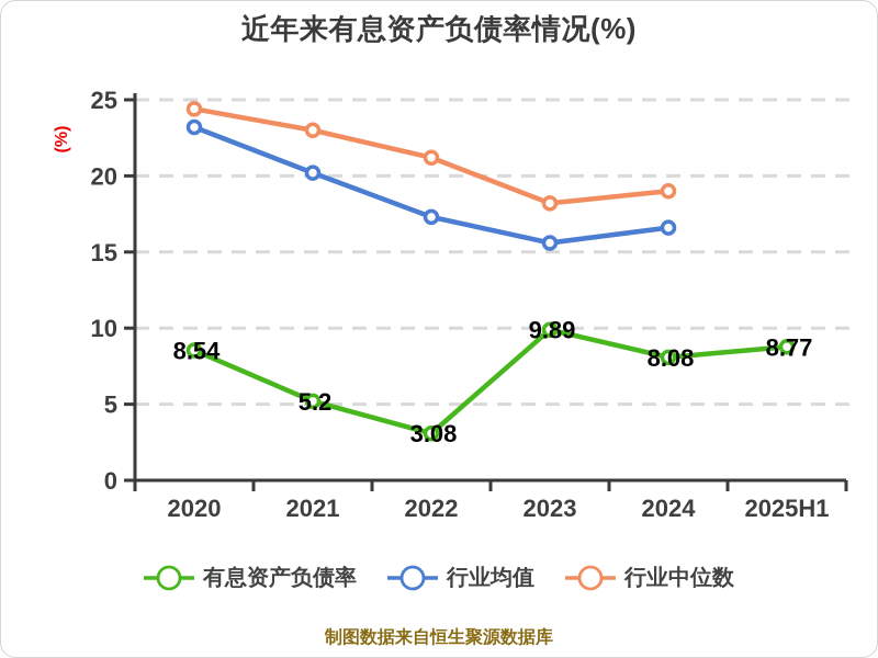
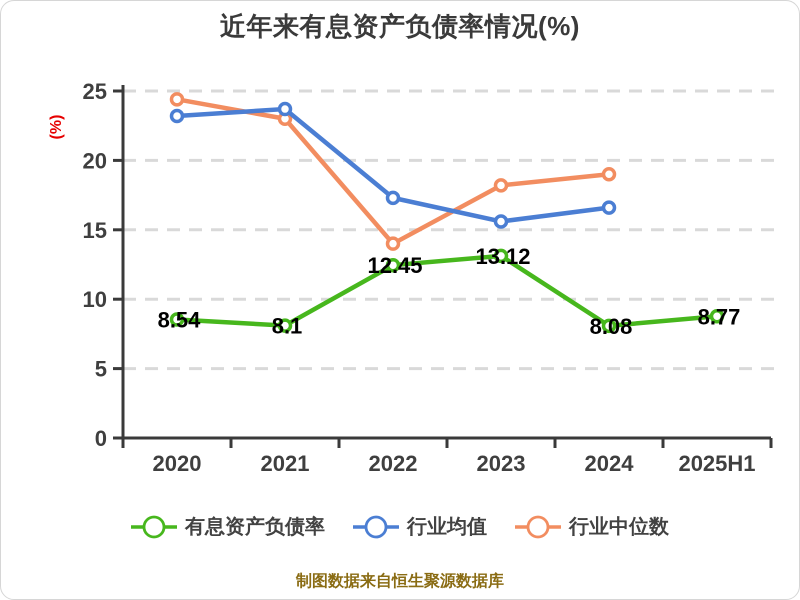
行业均值/2021: 20.2 -> 23.7
有息资产负债率/2021: 5.2 -> 8.1
行业中位数/2022: 21.2 -> 14.0
有息资产负债率/2022: 3.08 -> 12.45
有息资产负债率/2023: 9.89 -> 13.12
